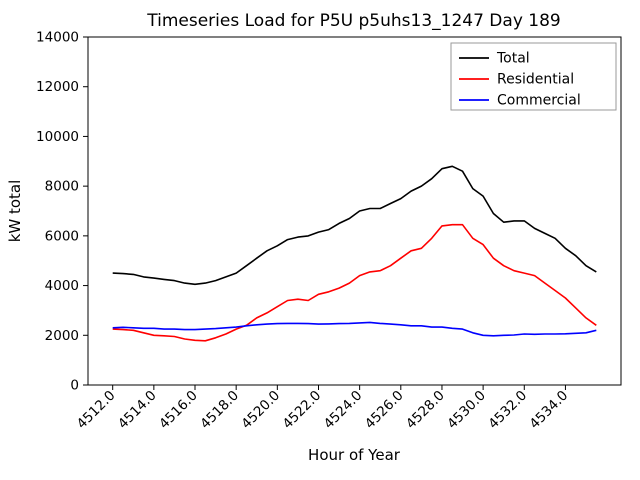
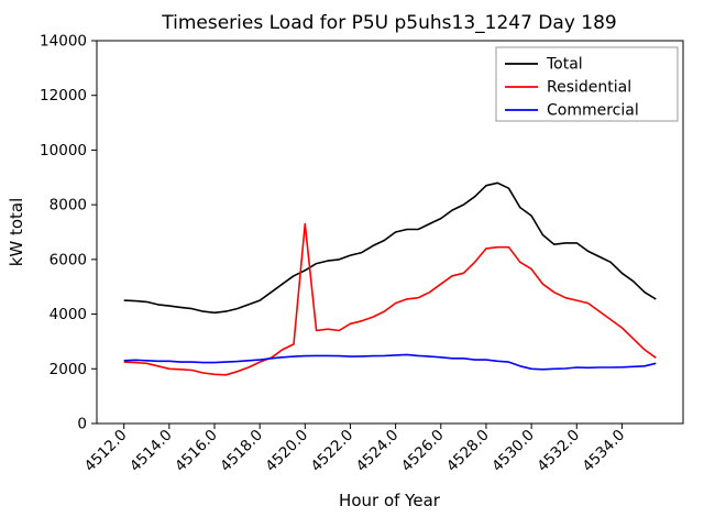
Residential/4520.0: 3200 -> 7300
